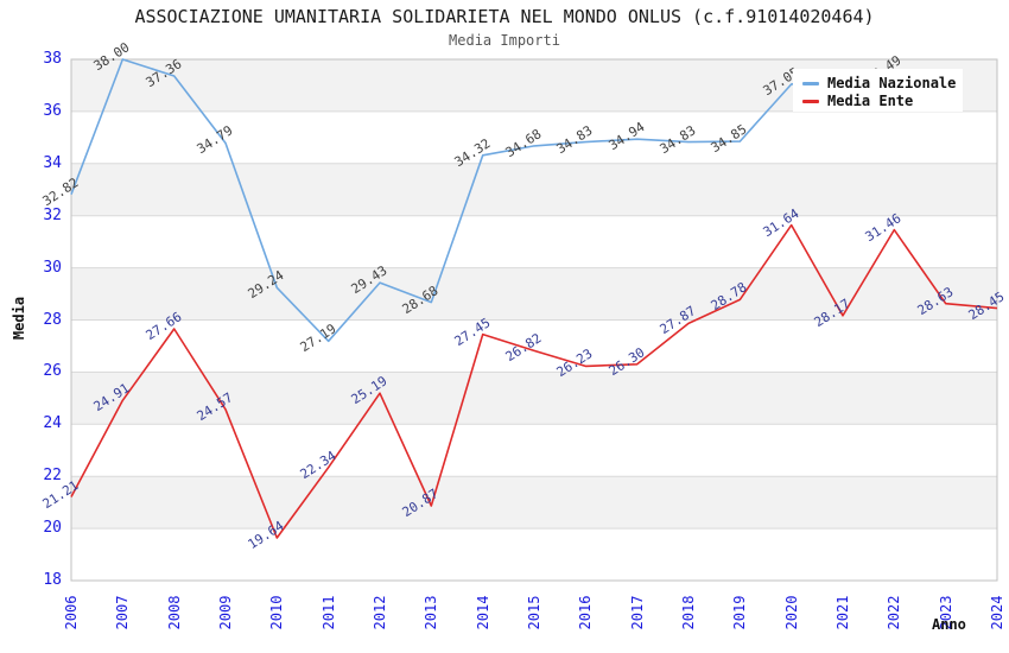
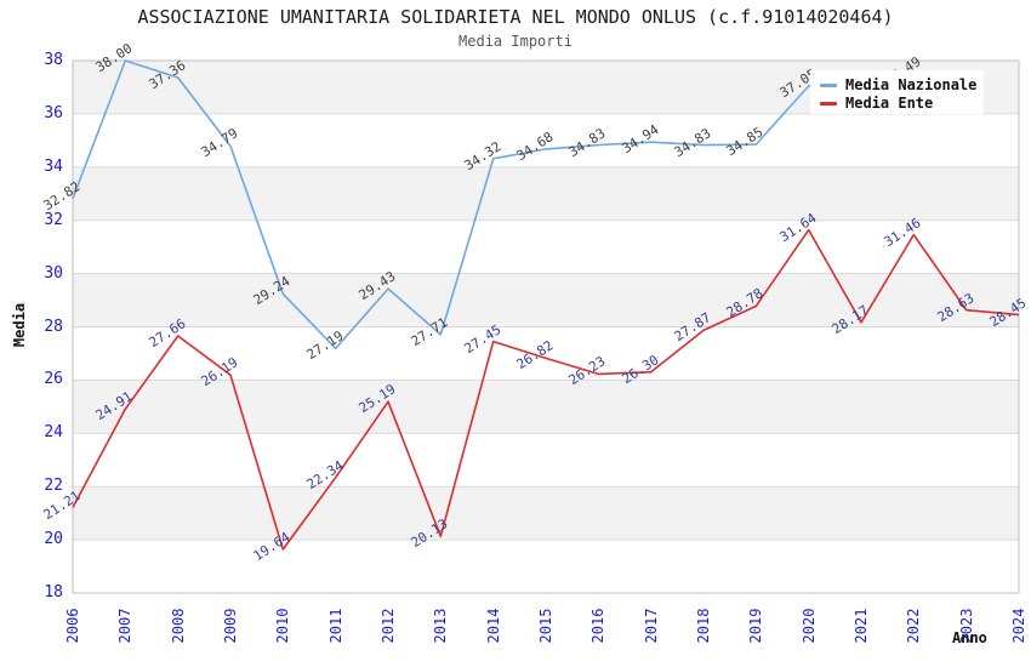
Media Ente/2009: 24.57 -> 26.19
Media Nazionale/2013: 28.68 -> 27.71
Media Ente/2013: 20.87 -> 20.13
